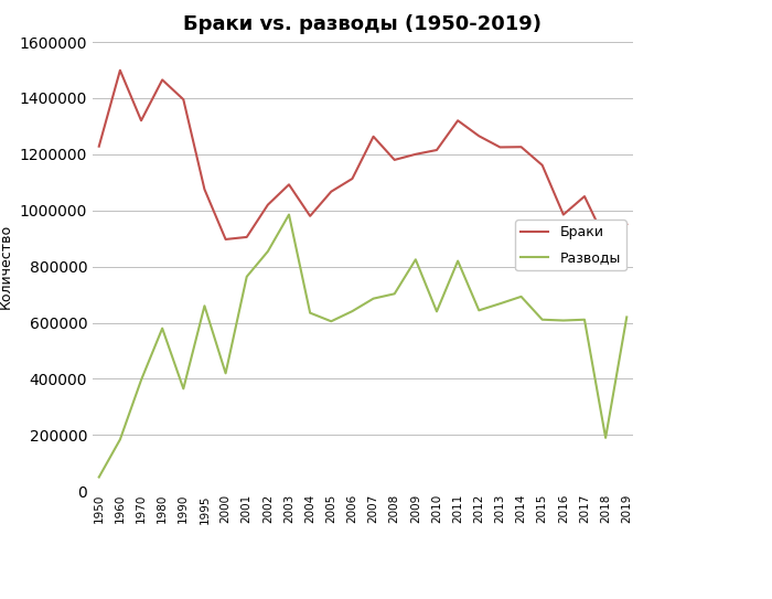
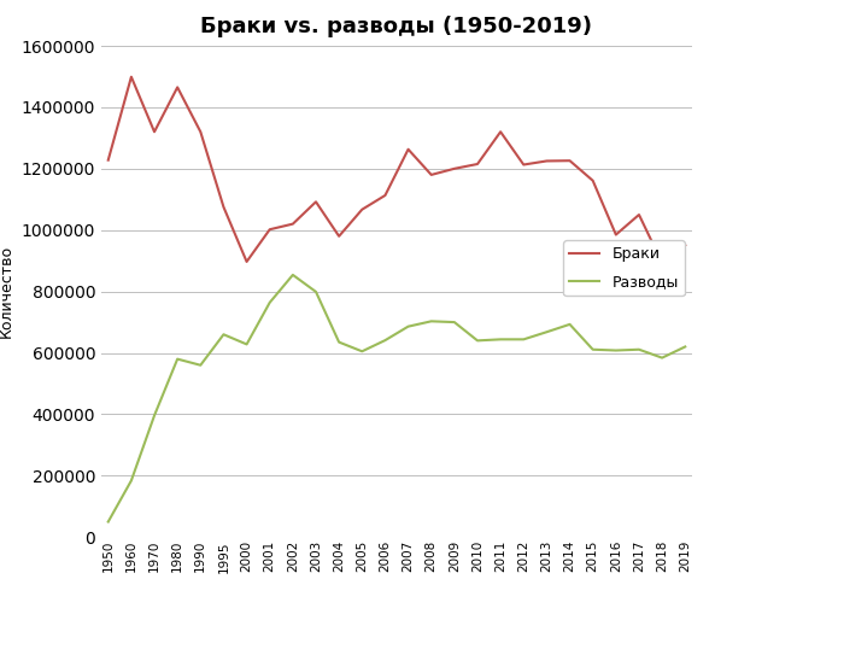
Браки/1990: 1395000 -> 1320000
Разводы/1990: 365000 -> 560000
Разводы/2000: 420000 -> 628000
Браки/2001: 905000 -> 1002000
Разводы/2003: 985000 -> 799000
Разводы/2009: 825000 -> 700000
Разводы/2011: 820000 -> 644000
Браки/2012: 1265000 -> 1213000
Разводы/2018: 190000 -> 584000
